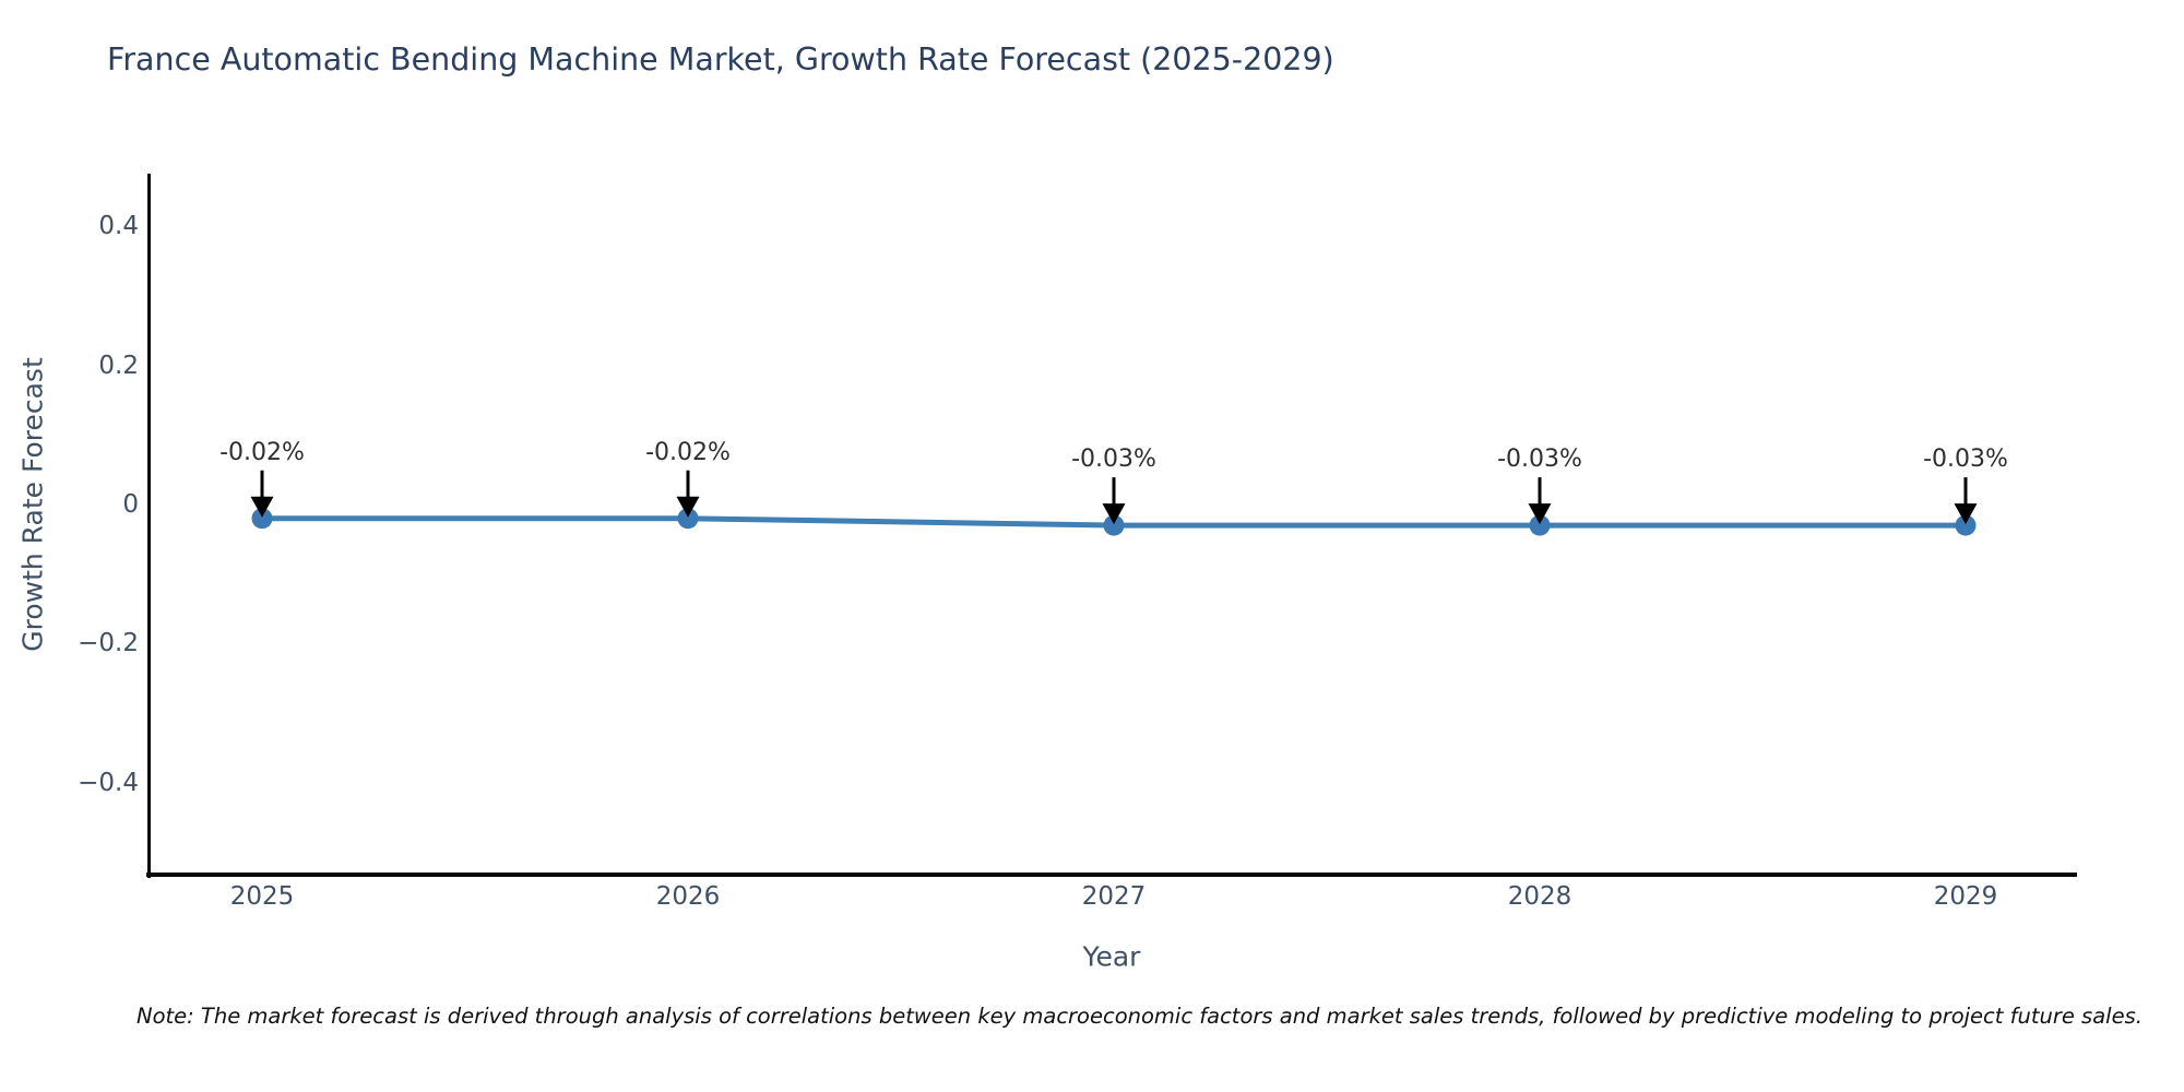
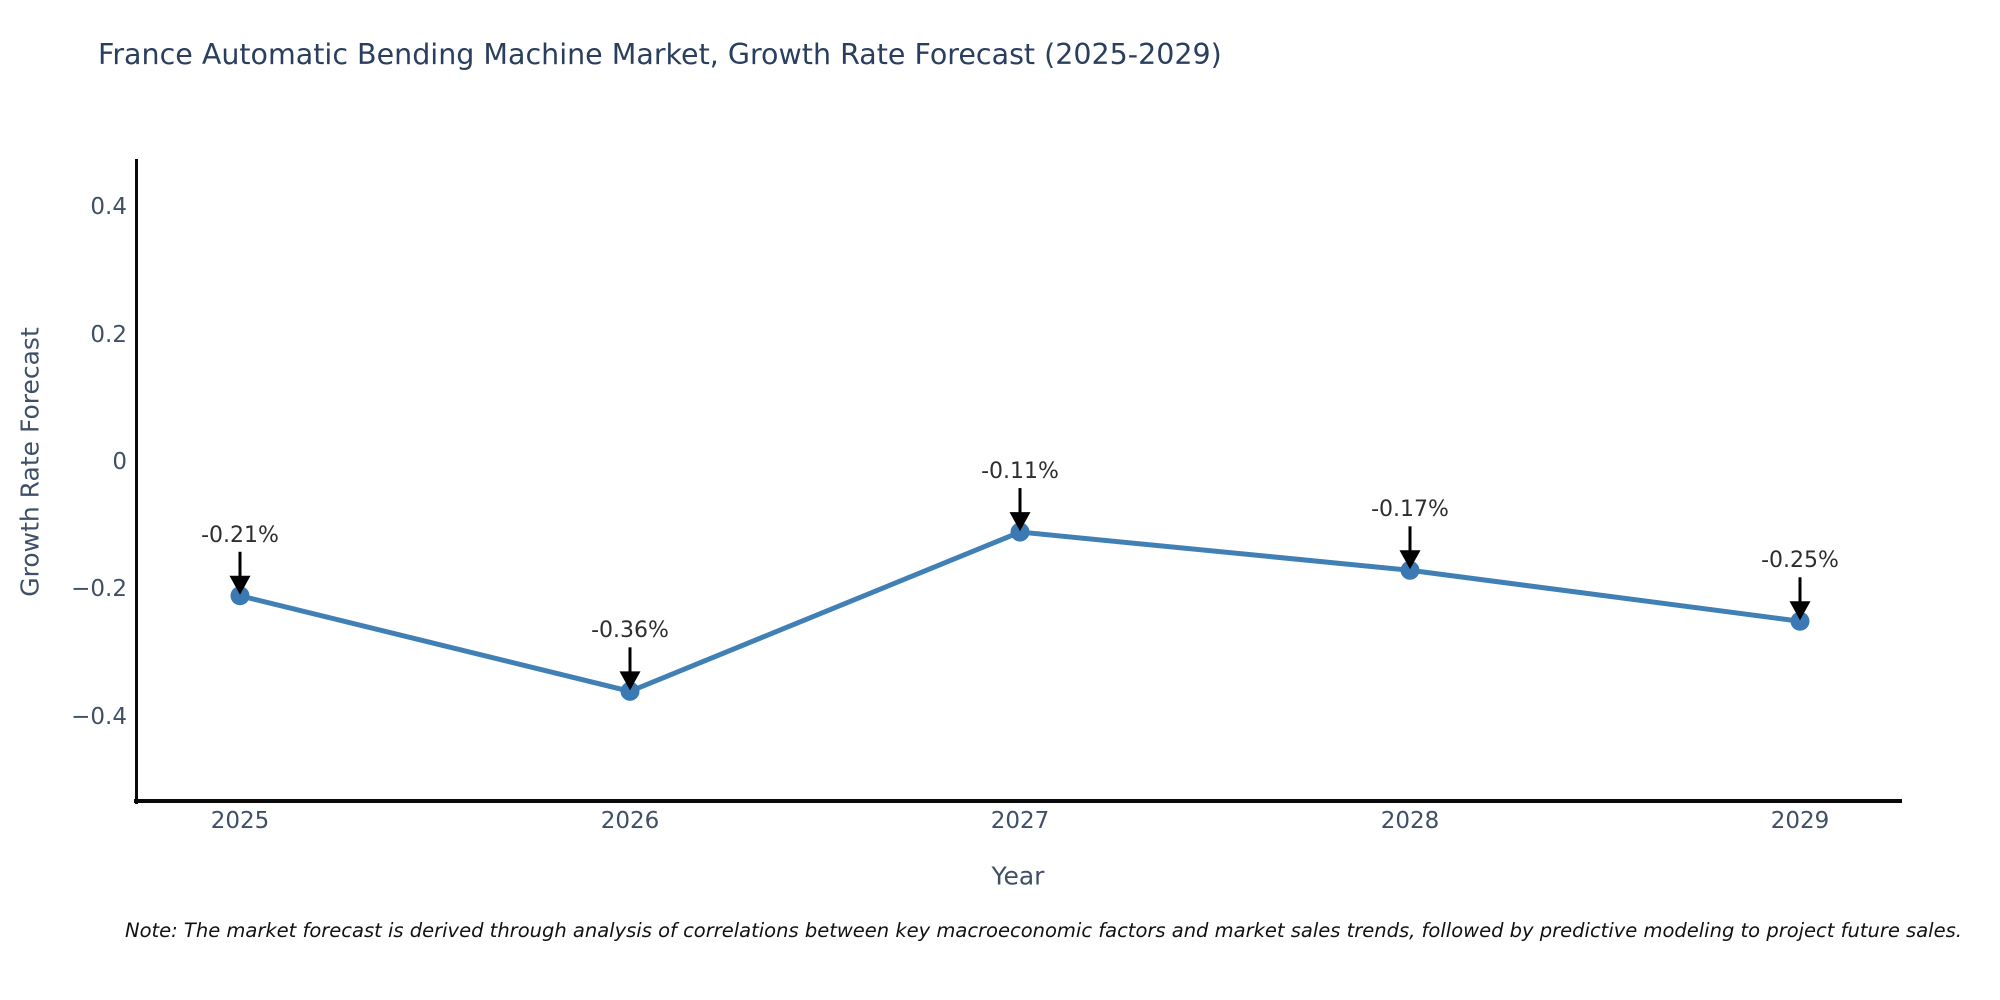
2025: -0.02% -> -0.21%
2026: -0.02% -> -0.36%
2027: -0.03% -> -0.11%
2028: -0.03% -> -0.17%
2029: -0.03% -> -0.25%
